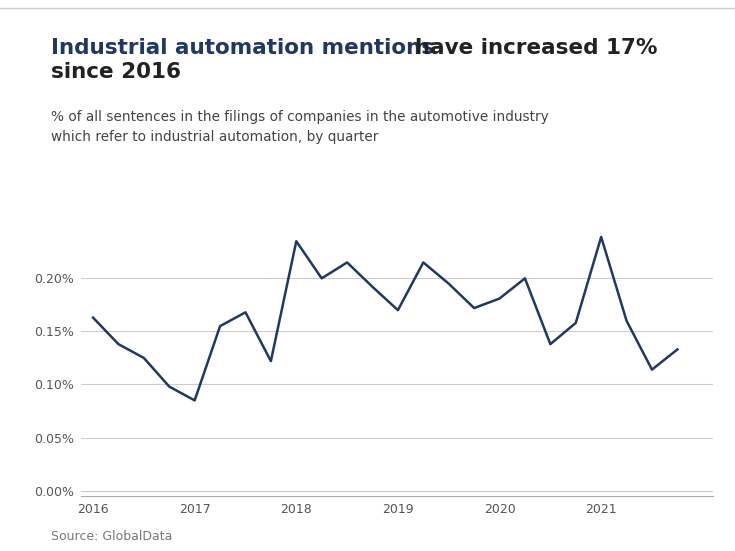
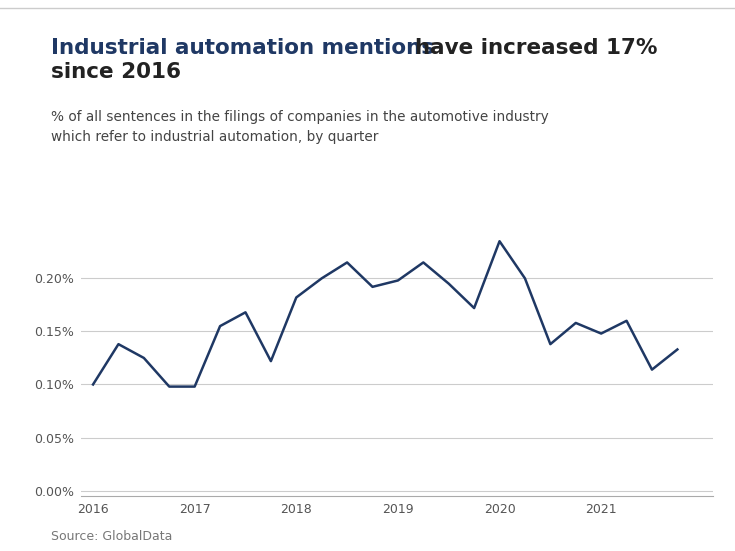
2016: 0.163% -> 0.100%
2017: 0.085% -> 0.098%
2018: 0.235% -> 0.182%
2019: 0.170% -> 0.198%
2020: 0.181% -> 0.235%
2021: 0.239% -> 0.148%
